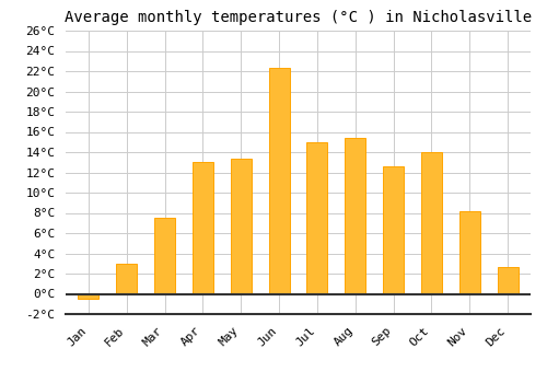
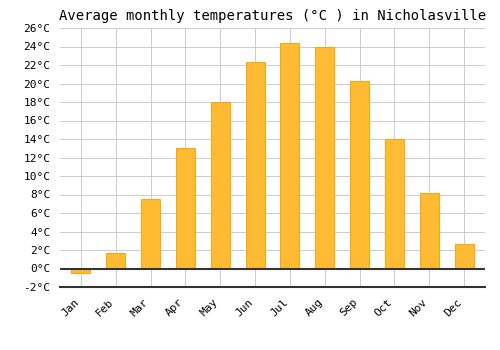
Feb: 3.0°C -> 1.7°C
May: 13.4°C -> 18.0°C
Jul: 15.0°C -> 24.4°C
Aug: 15.4°C -> 23.9°C
Sep: 12.6°C -> 20.3°C
